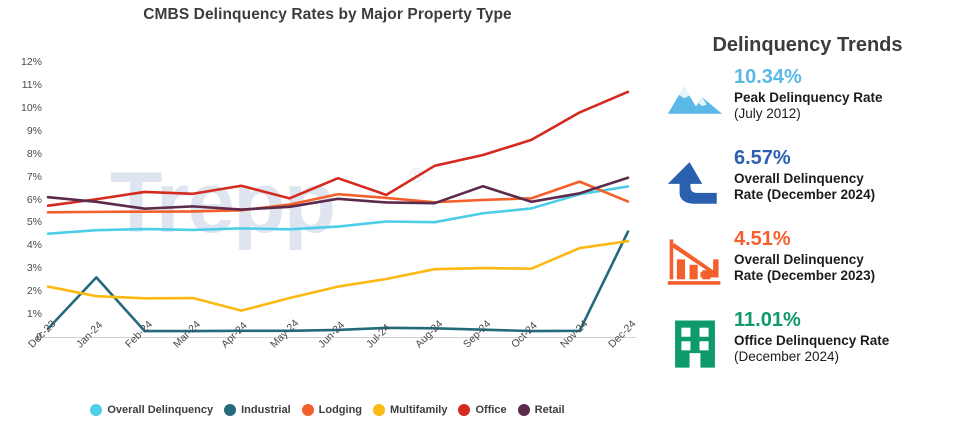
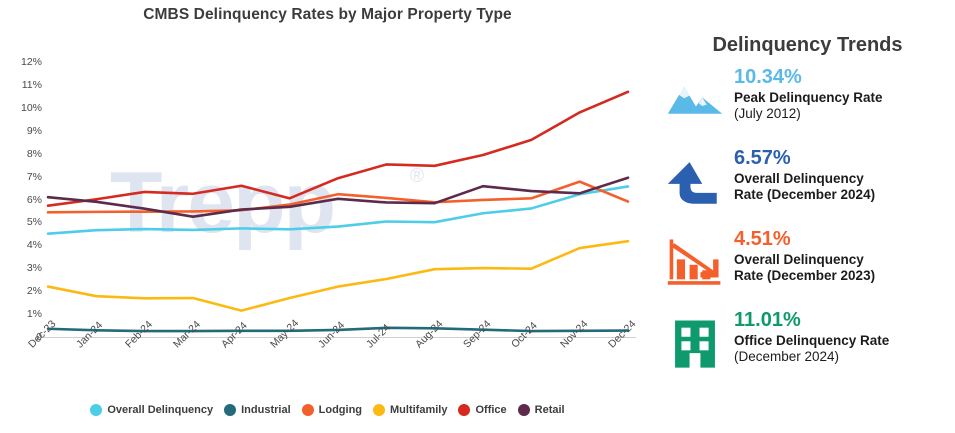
Industrial/Jan-24: 2.6% -> 0.3%
Retail/Mar-24: 5.7% -> 5.2%
Office/Jul-24: 6.2% -> 7.5%
Retail/Oct-24: 5.9% -> 6.4%
Industrial/Dec-24: 4.6% -> 0.3%
